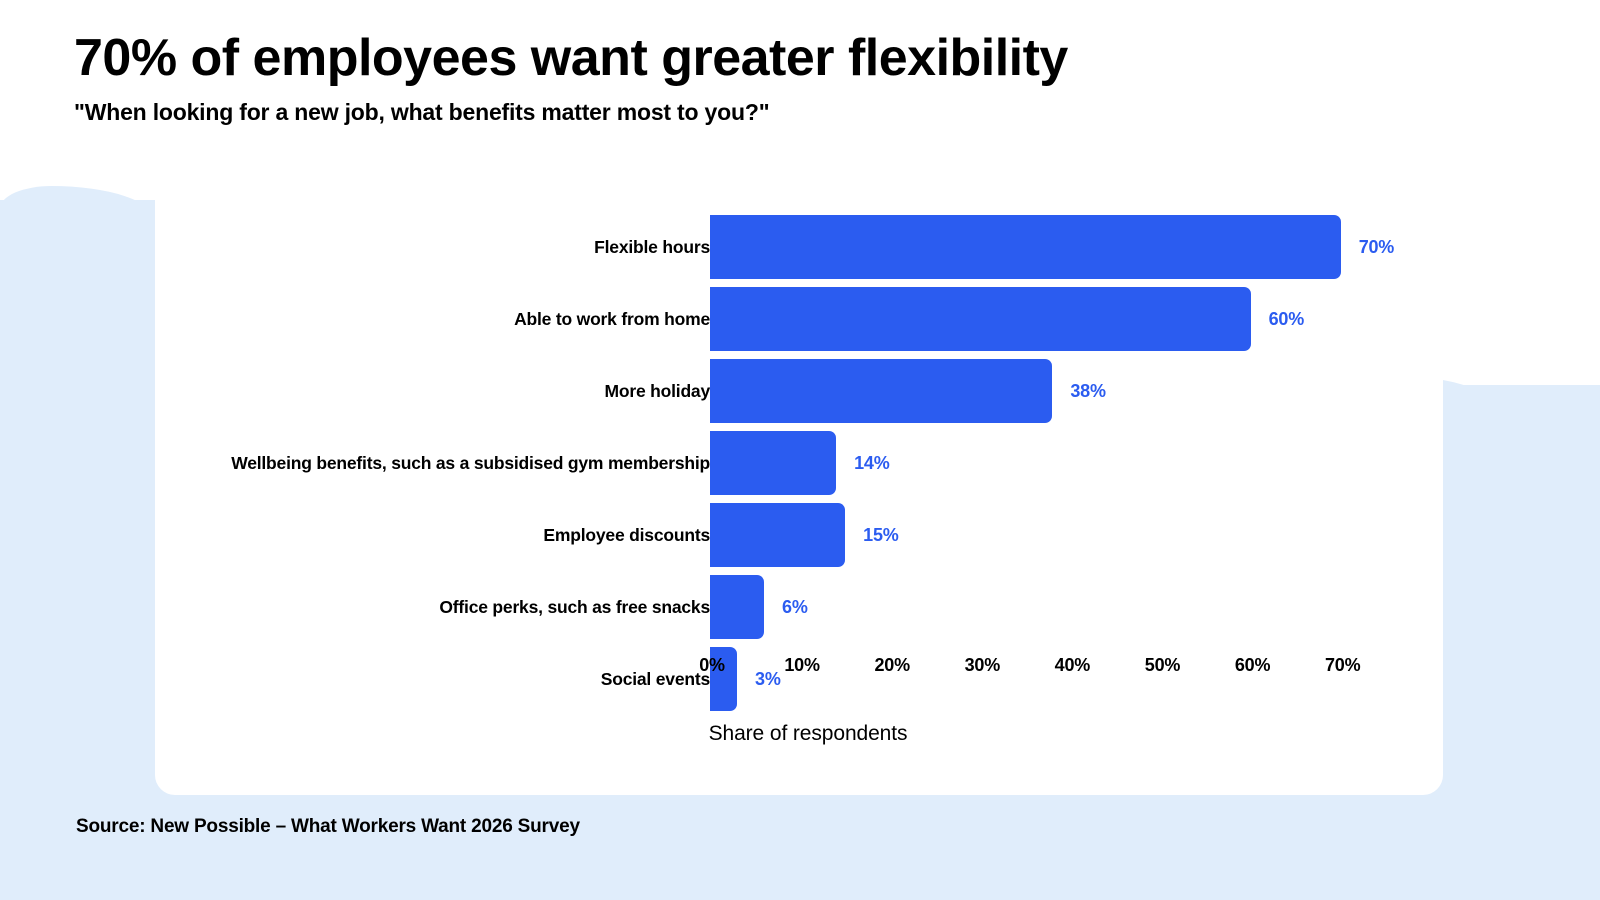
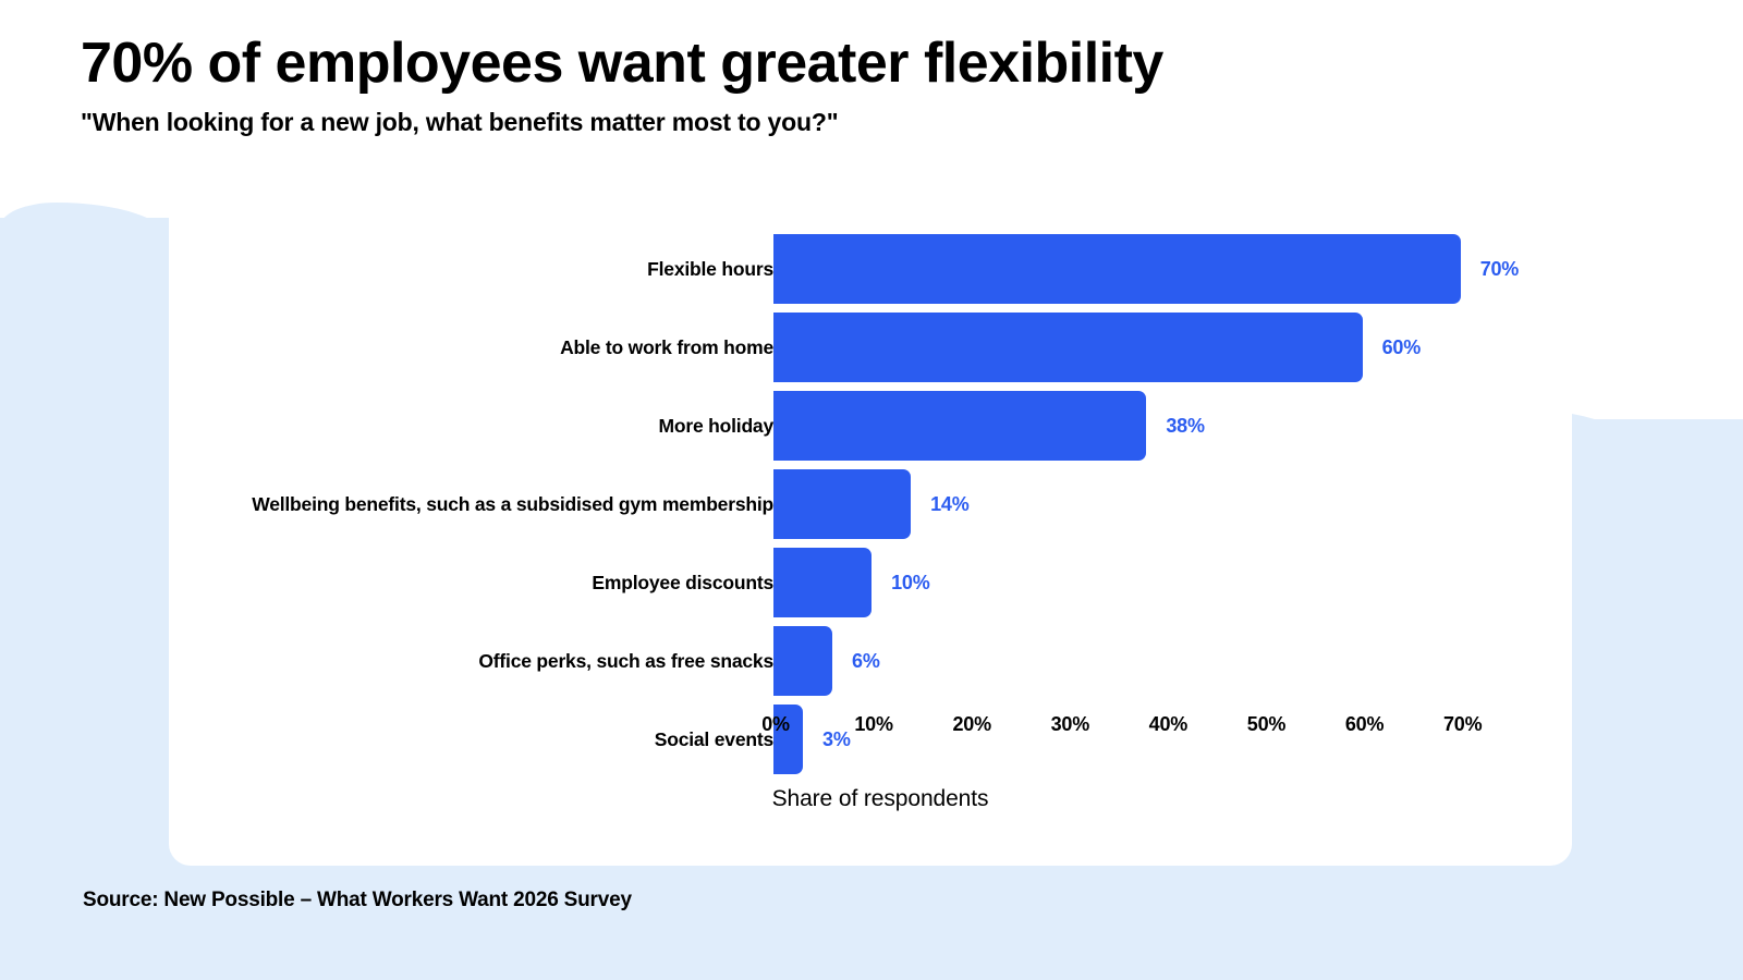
Employee discounts: 15% -> 10%
